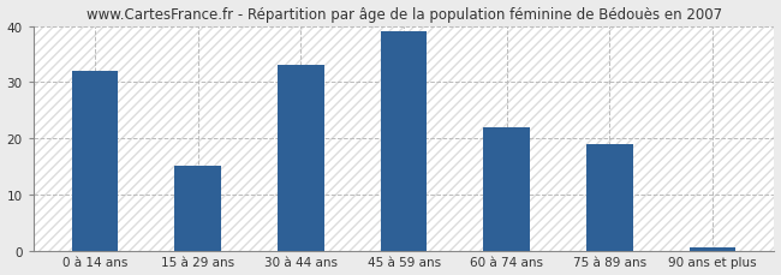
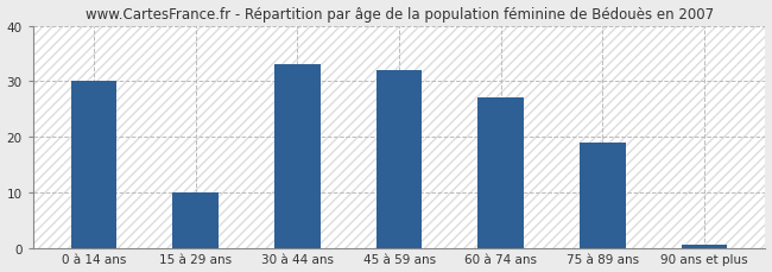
0 à 14 ans: 32.0 -> 30.0
15 à 29 ans: 15.0 -> 10.0
45 à 59 ans: 39.0 -> 32.0
60 à 74 ans: 22.0 -> 27.0
